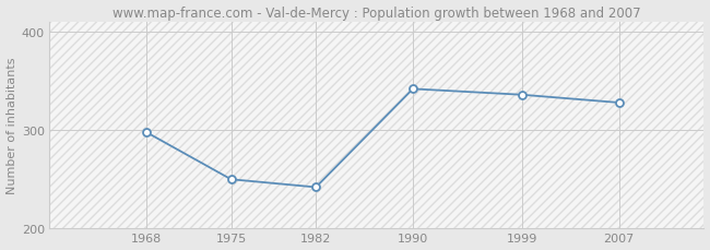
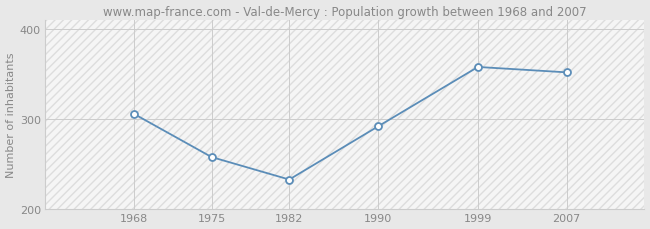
1968: 298 -> 306
1975: 250 -> 258
1982: 242 -> 233
1990: 342 -> 292
1999: 336 -> 358
2007: 328 -> 352
